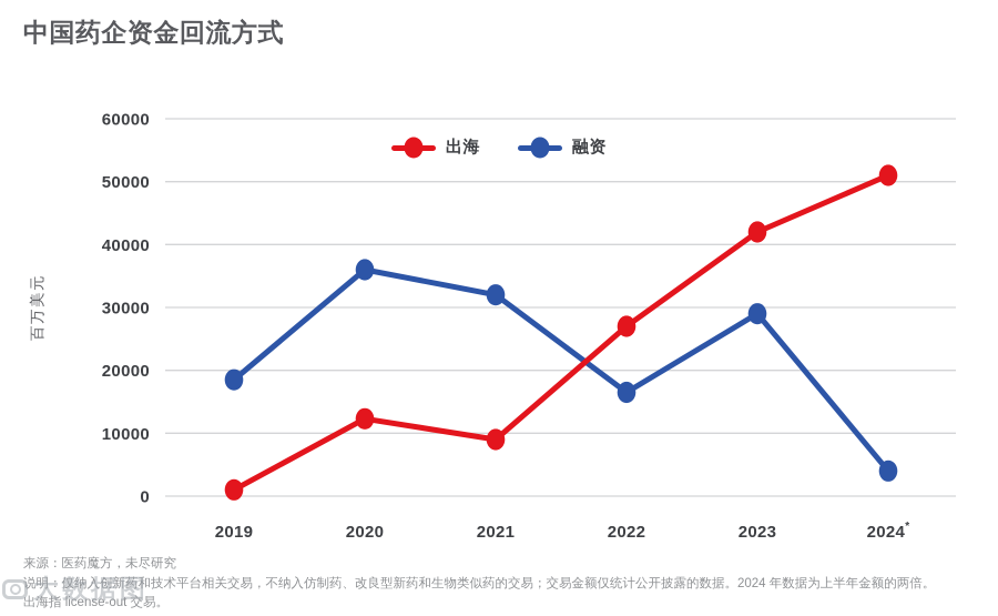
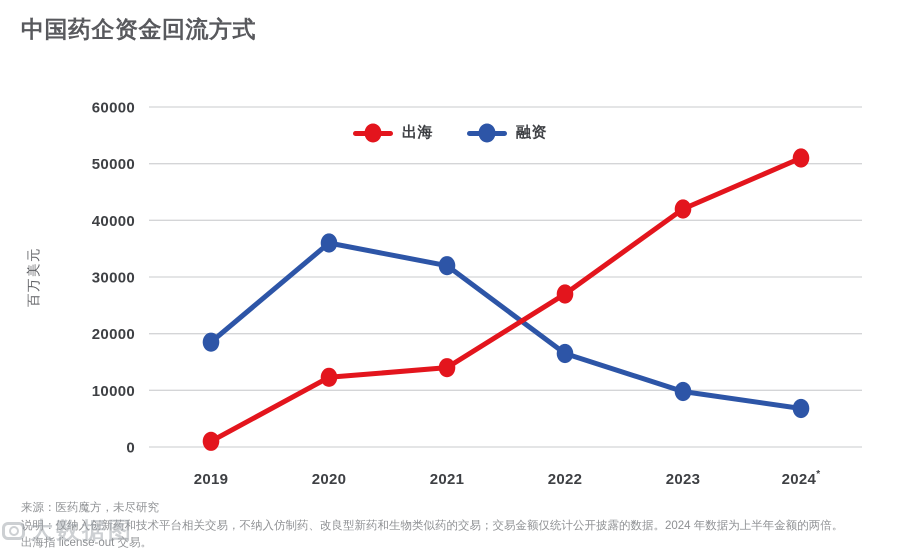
出海/2021: 9000 -> 14000
融资/2023: 29000 -> 10000
融资/2024*: 4000 -> 7000
